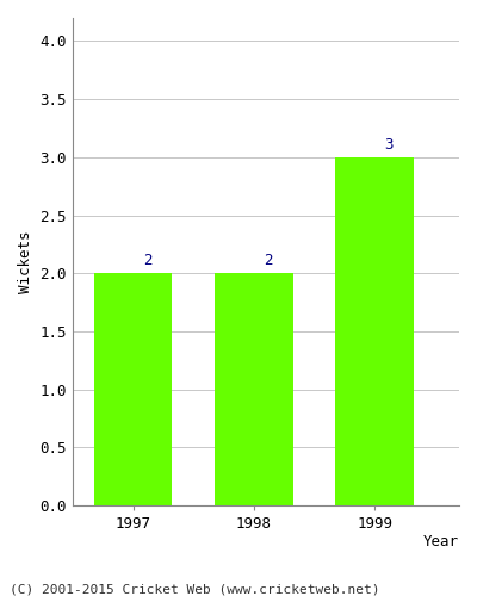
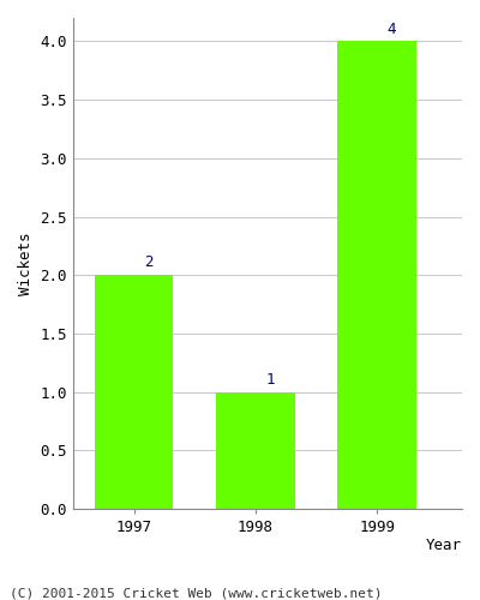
1998: 2 -> 1
1999: 3 -> 4
